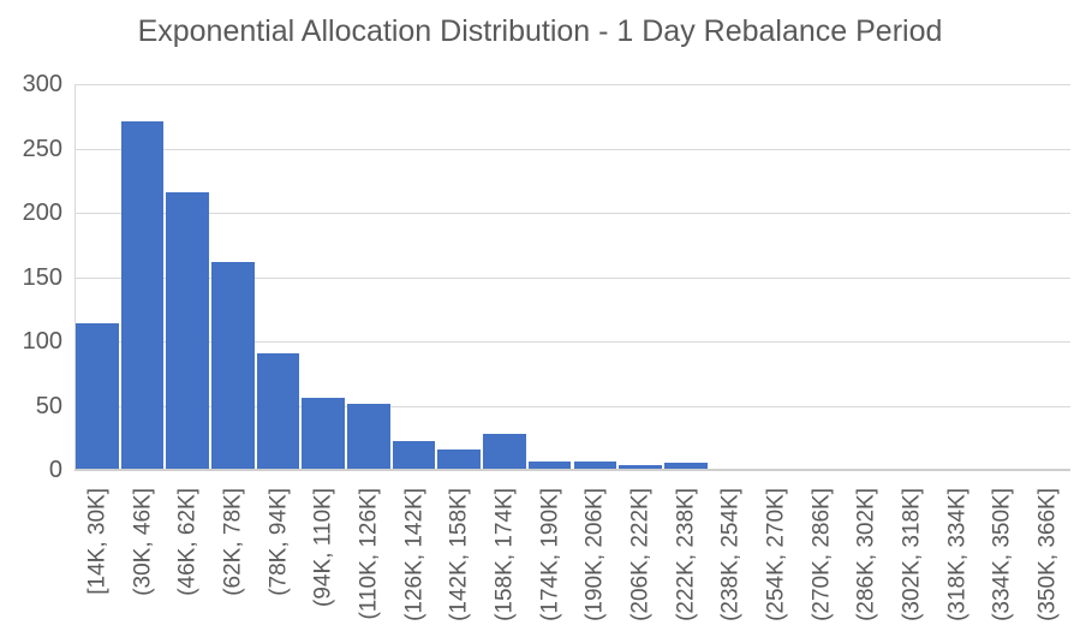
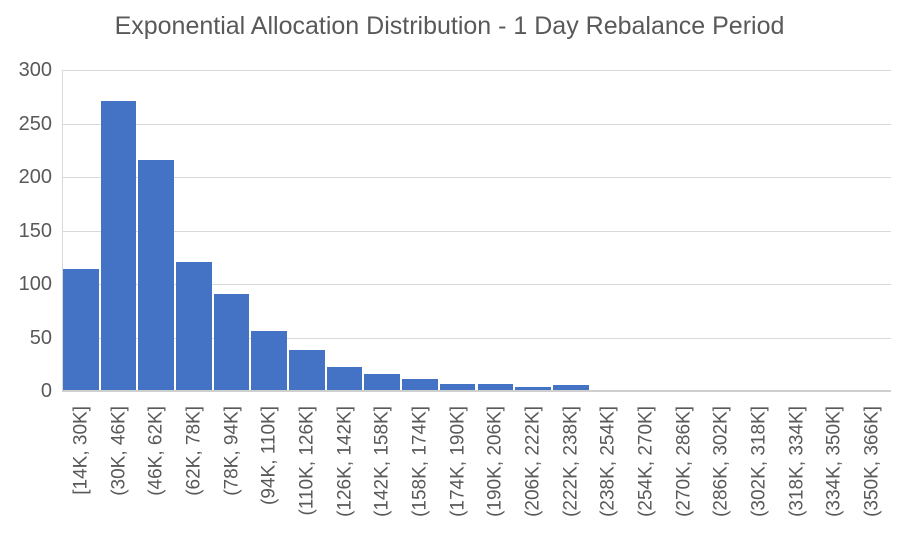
(62K, 78K]: 162 -> 121
(110K, 126K]: 51 -> 38
(158K, 174K]: 28 -> 11
